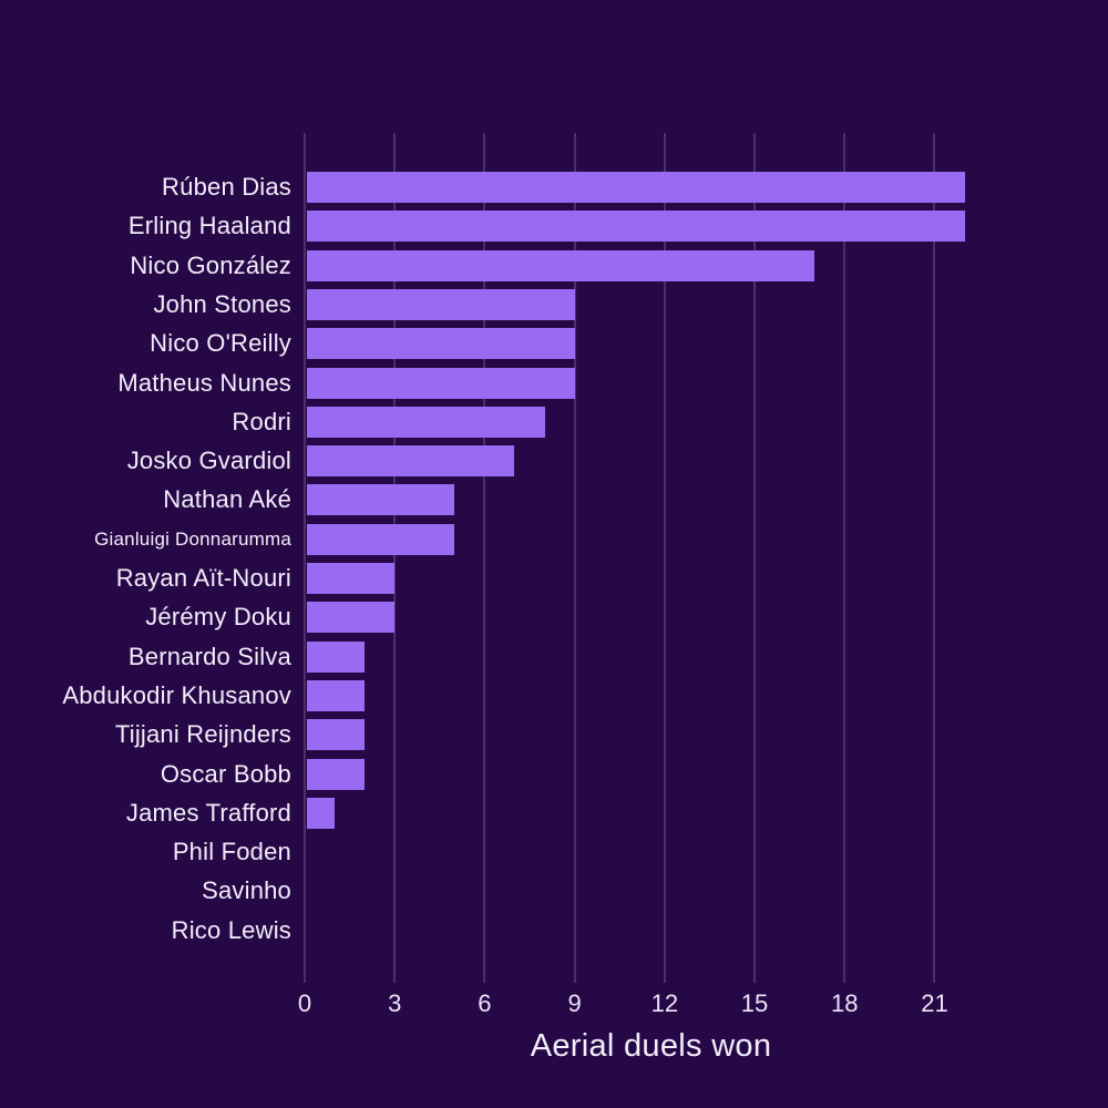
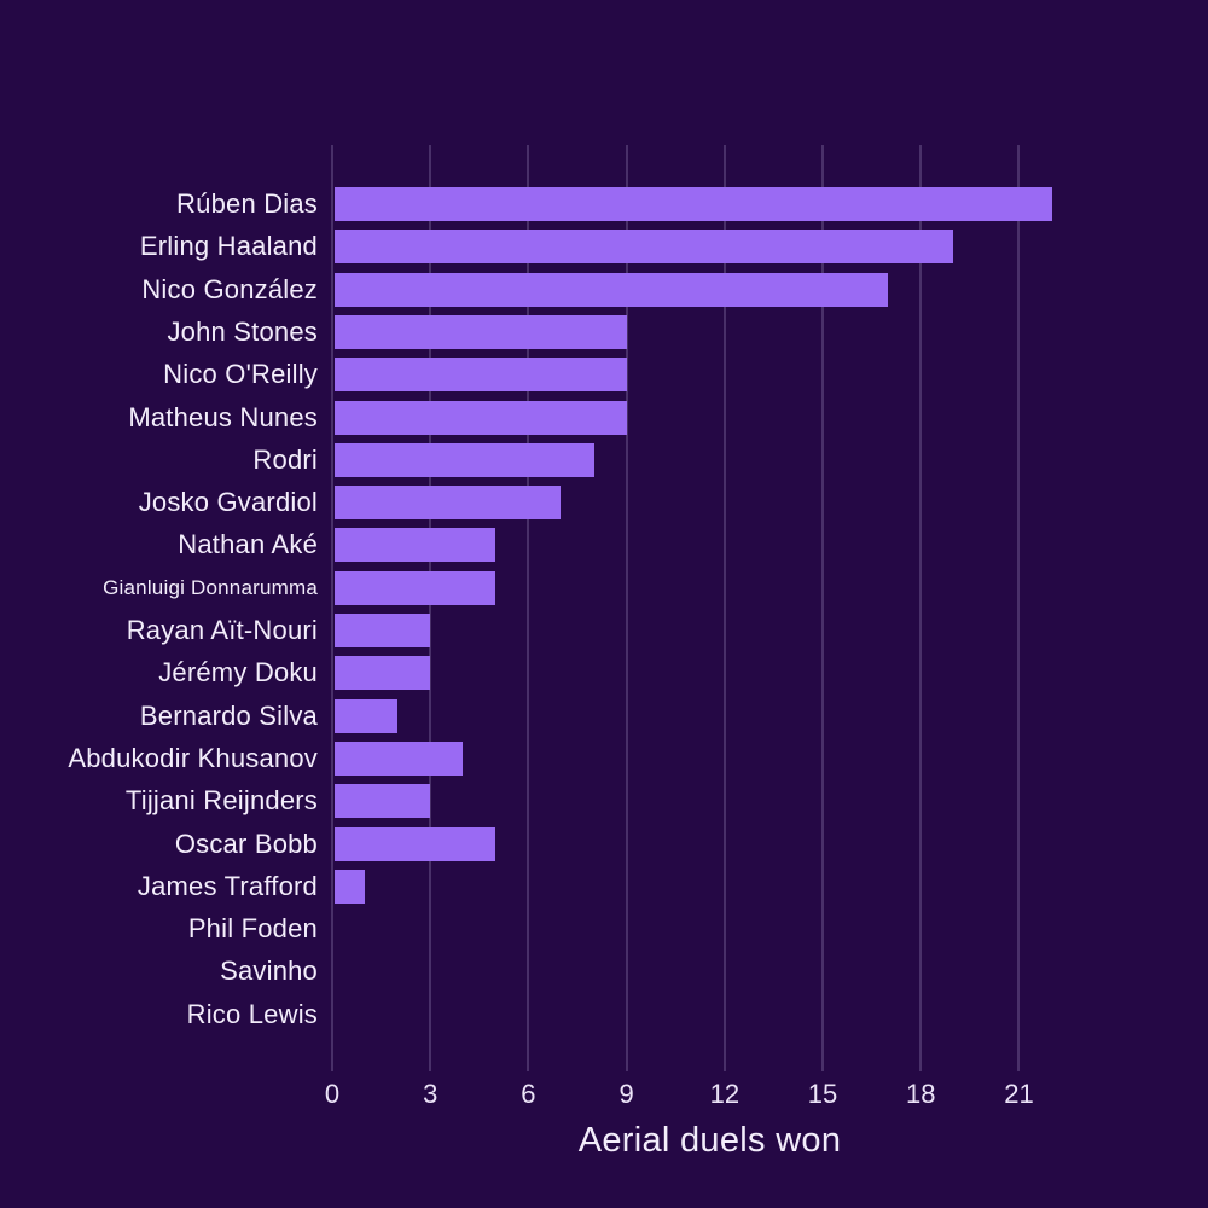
Erling Haaland: 22 -> 19
Abdukodir Khusanov: 2 -> 4
Tijjani Reijnders: 2 -> 3
Oscar Bobb: 2 -> 5
